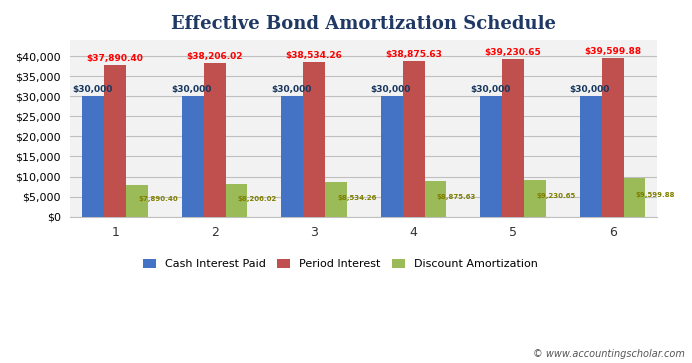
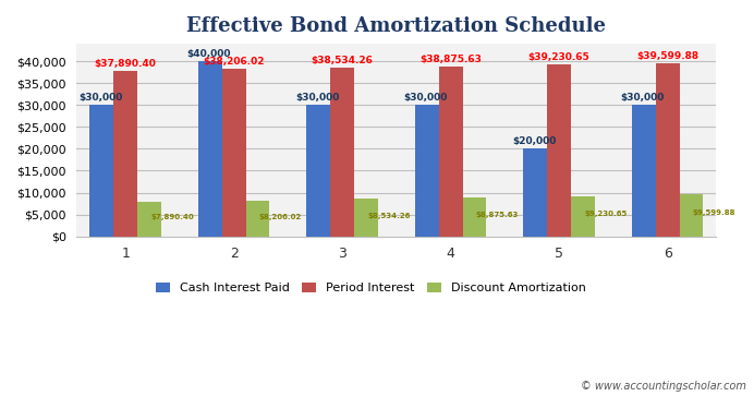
Cash Interest Paid/2: $30,000 -> $40,000
Cash Interest Paid/5: $30,000 -> $20,000
